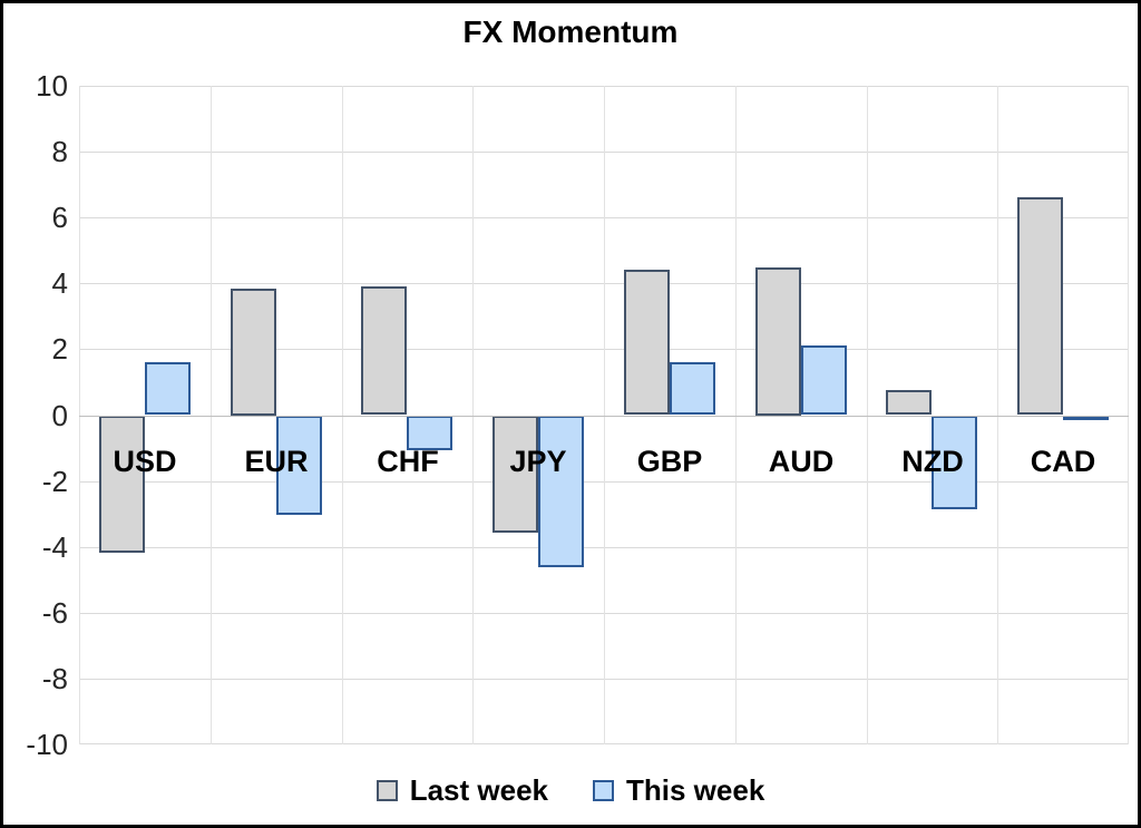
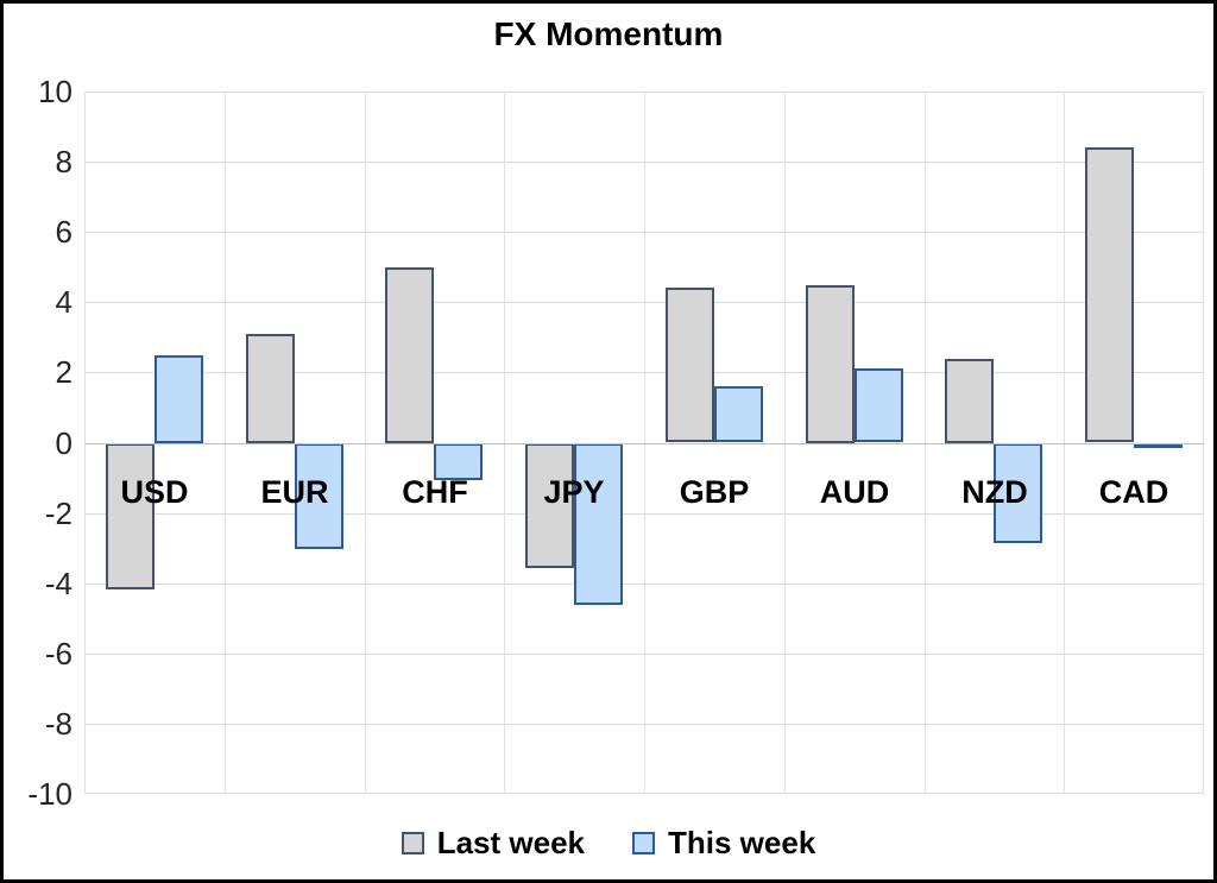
This week/USD: 1.6 -> 2.5
Last week/EUR: 3.9 -> 3.1
Last week/CHF: 3.9 -> 5.0
Last week/NZD: 0.8 -> 2.4
Last week/CAD: 6.6 -> 8.4
